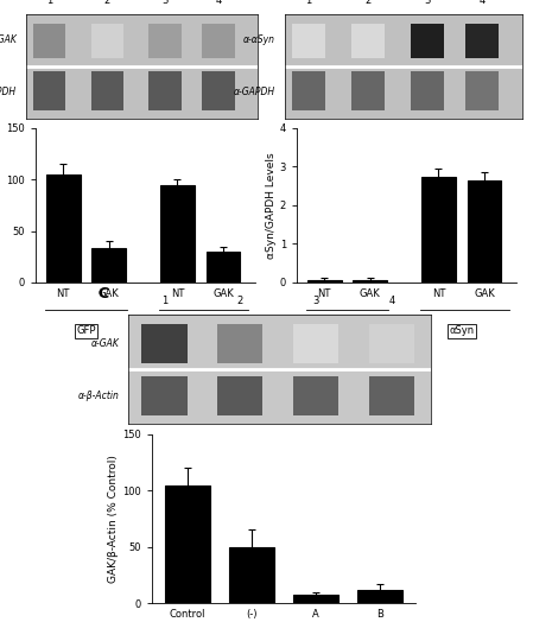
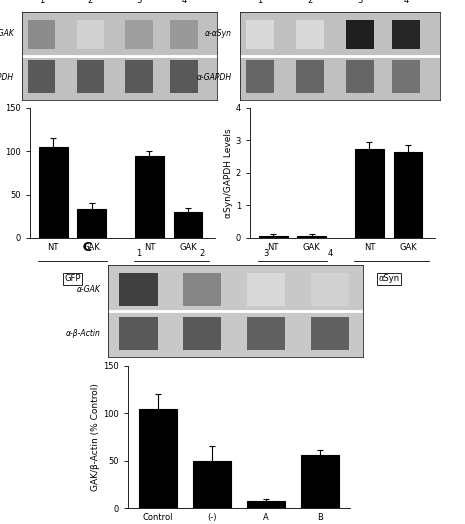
B: 12 -> 56
